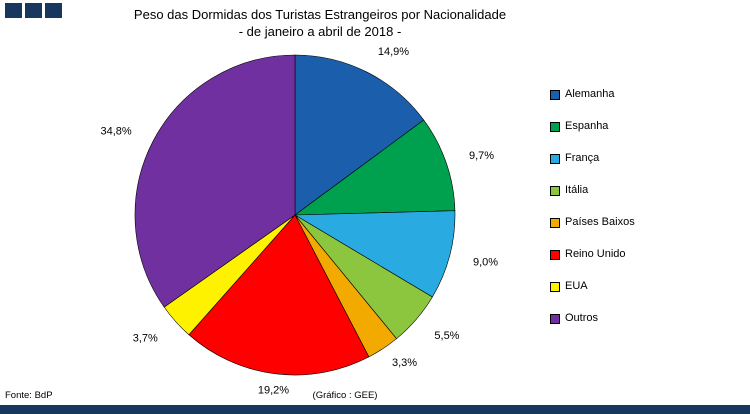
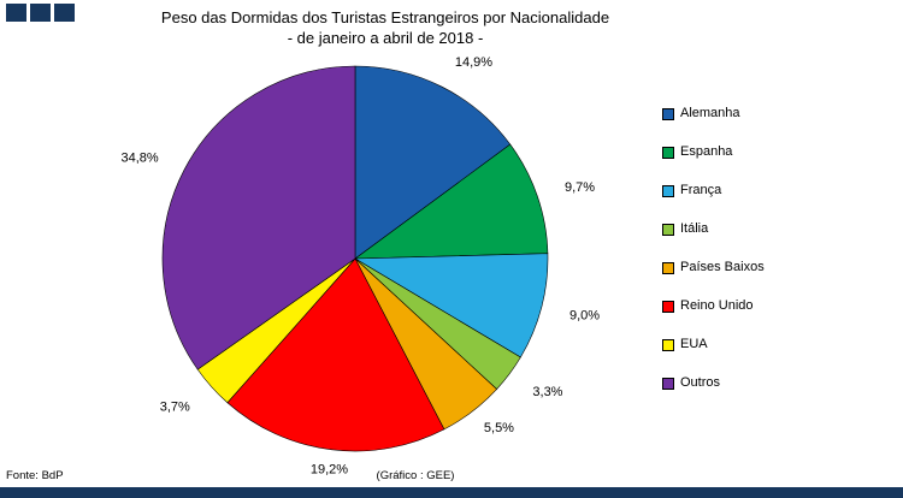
Itália: 5,5% -> 3,3%
Países Baixos: 3,3% -> 5,5%
